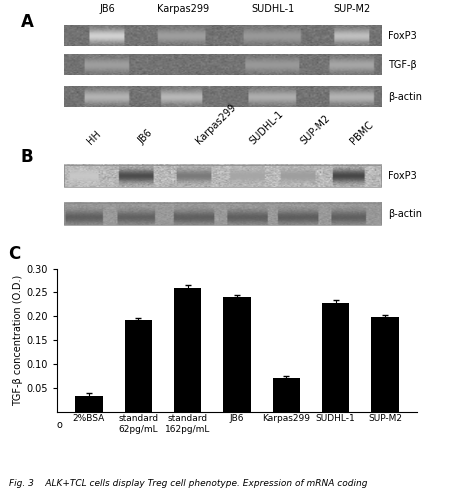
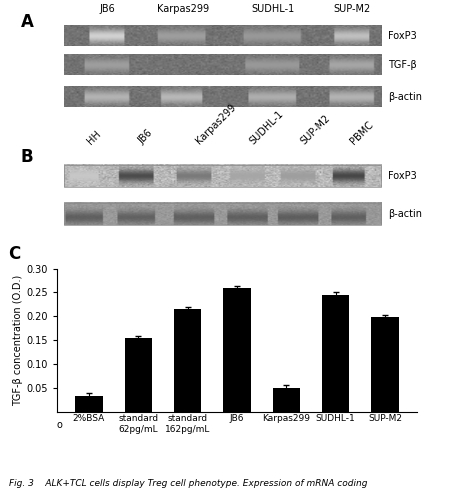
standard 62pg/mL: 0.192 -> 0.155
standard 162pg/mL: 0.260 -> 0.215
JB6: 0.240 -> 0.260
Karpas299: 0.070 -> 0.050
SUDHL-1: 0.228 -> 0.245
